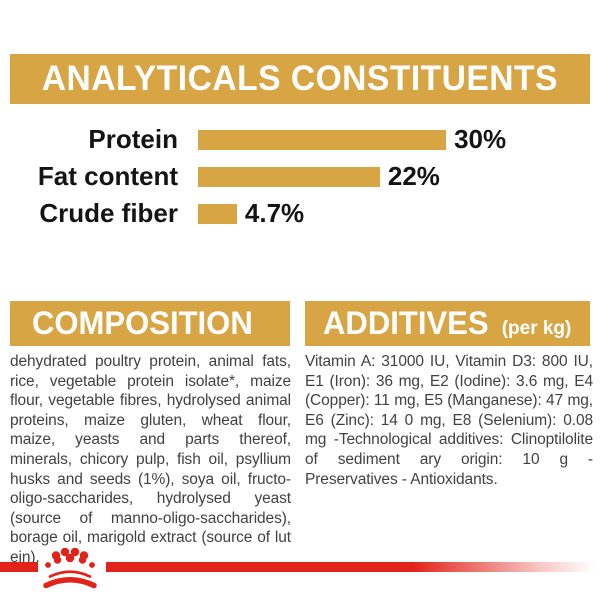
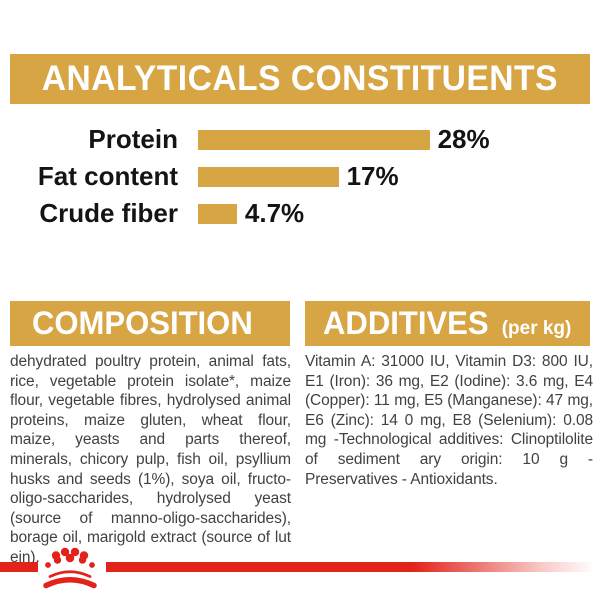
Protein: 30% -> 28%
Fat content: 22% -> 17%
